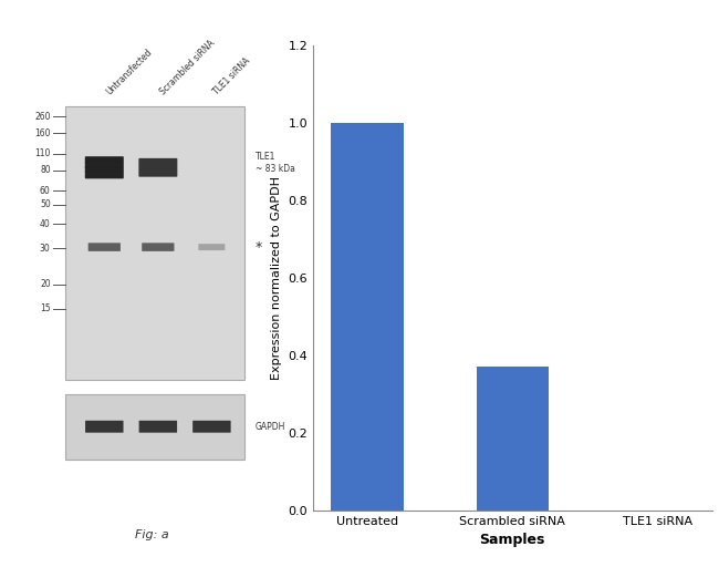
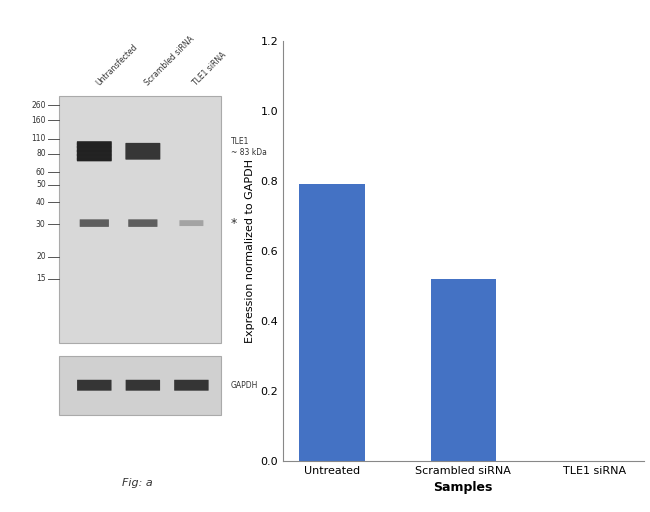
Untreated: 1.00 -> 0.79
Scrambled siRNA: 0.37 -> 0.52
